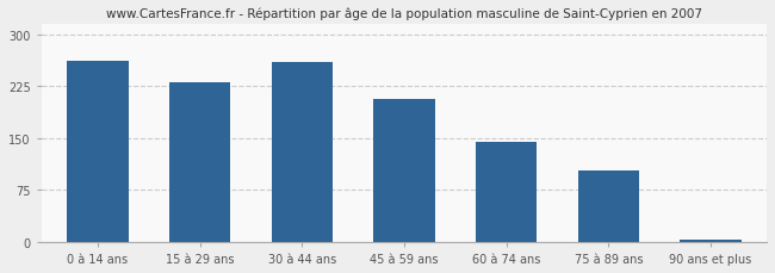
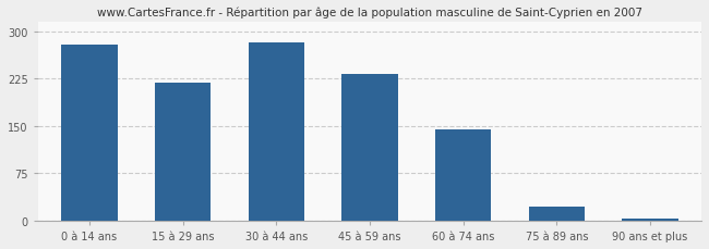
0 à 14 ans: 262 -> 278
15 à 29 ans: 230 -> 218
30 à 44 ans: 260 -> 282
45 à 59 ans: 206 -> 233
75 à 89 ans: 104 -> 22
